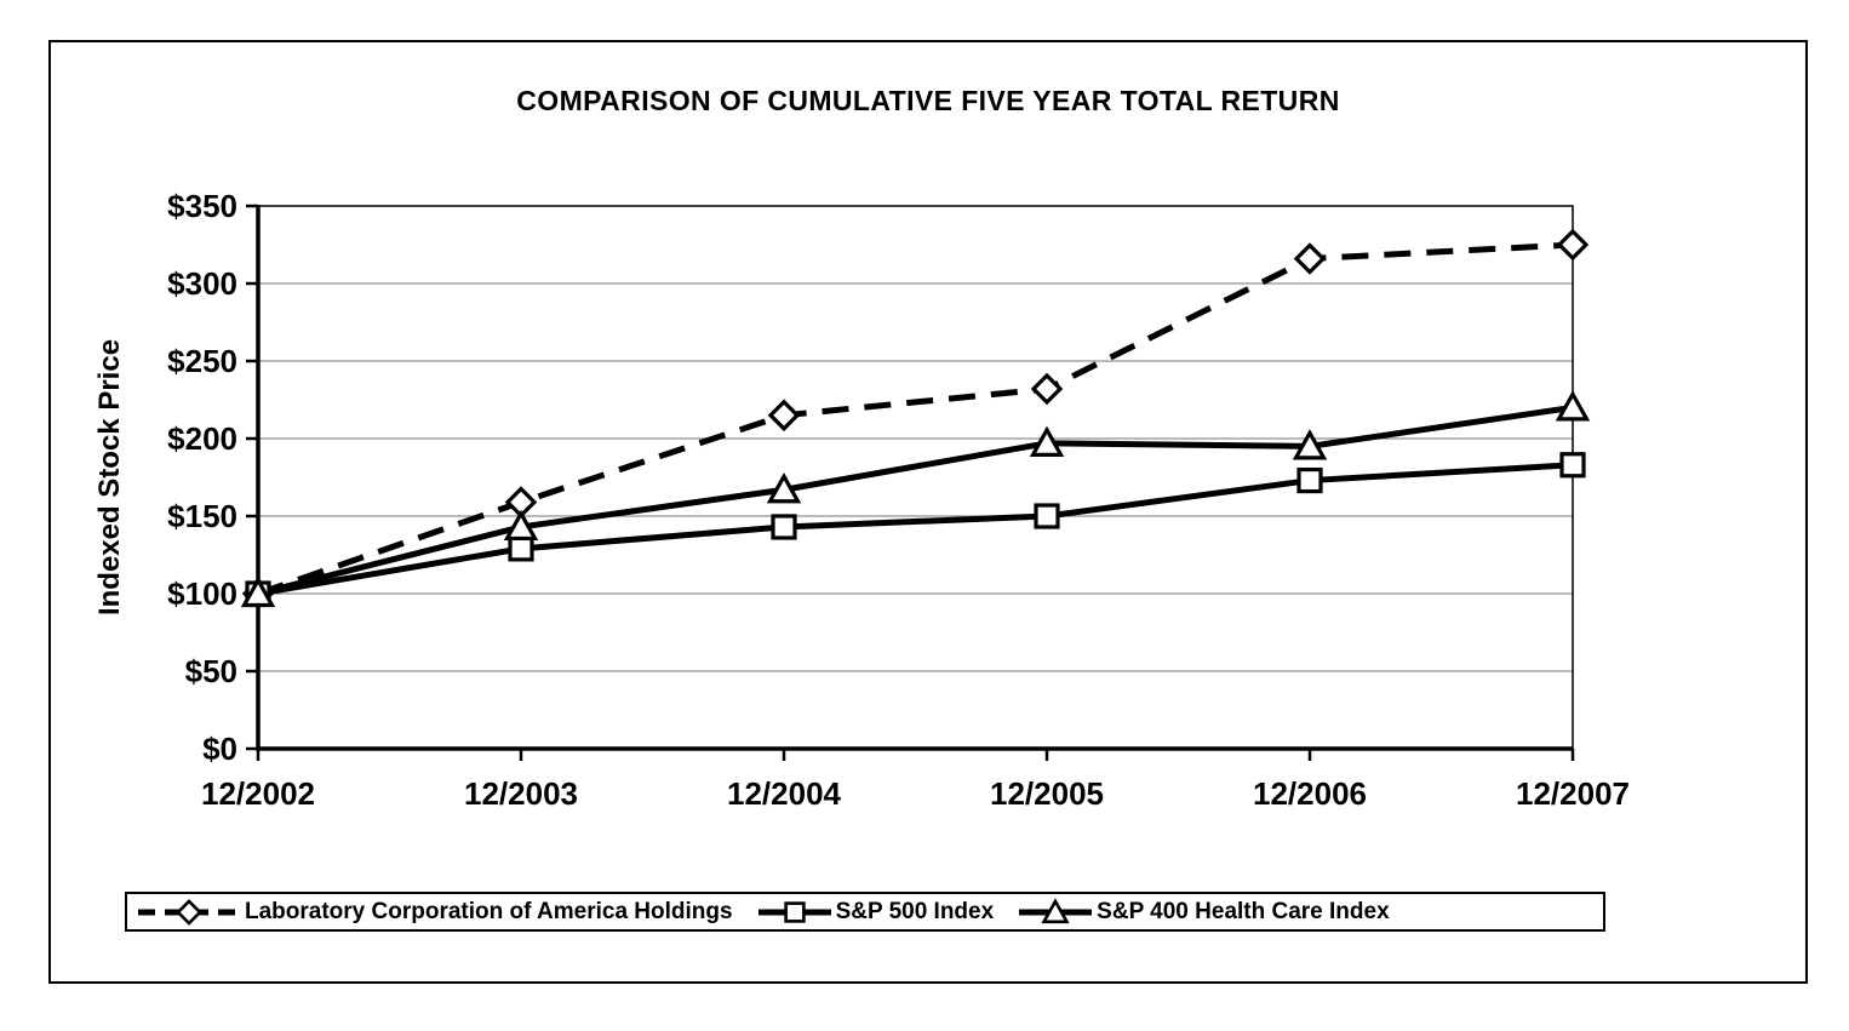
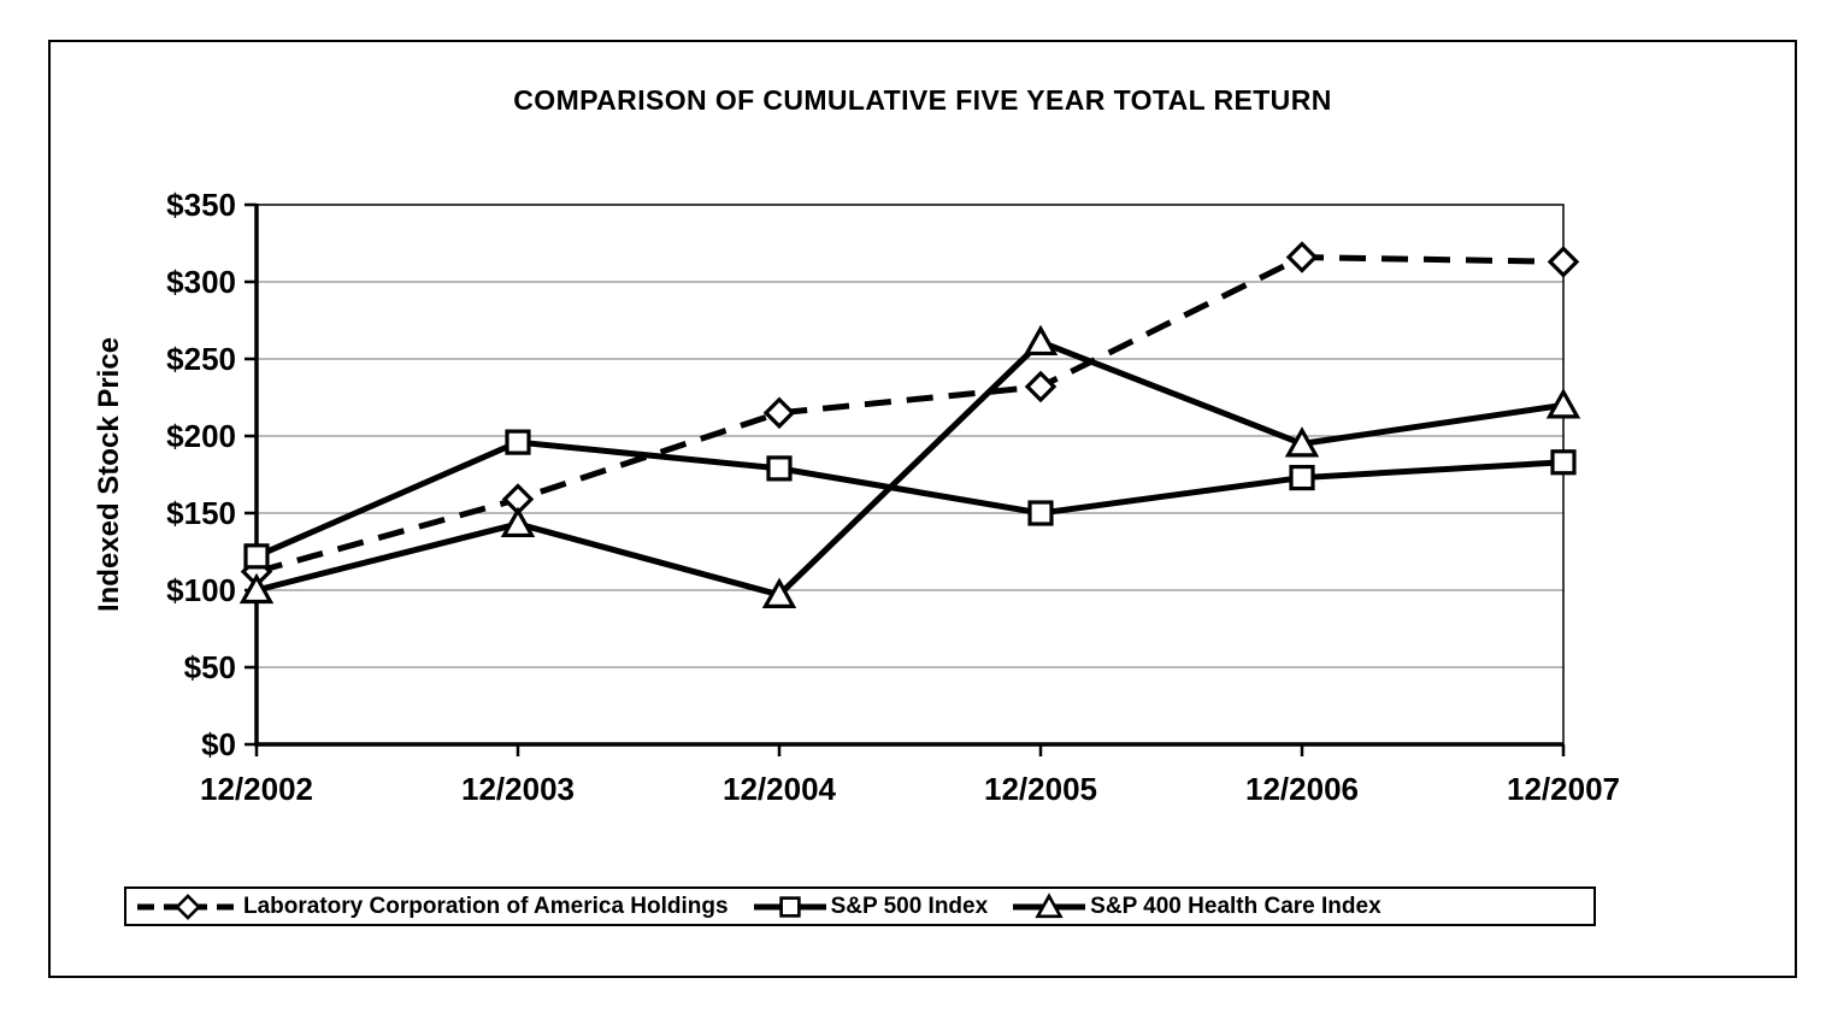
Laboratory Corporation of America Holdings/12/2002: $100 -> $112
S&P 500 Index/12/2002: $100 -> $122
S&P 500 Index/12/2003: $129 -> $196
S&P 500 Index/12/2004: $143 -> $179
S&P 400 Health Care Index/12/2004: $167 -> $97
S&P 400 Health Care Index/12/2005: $197 -> $261
Laboratory Corporation of America Holdings/12/2007: $325 -> $313
